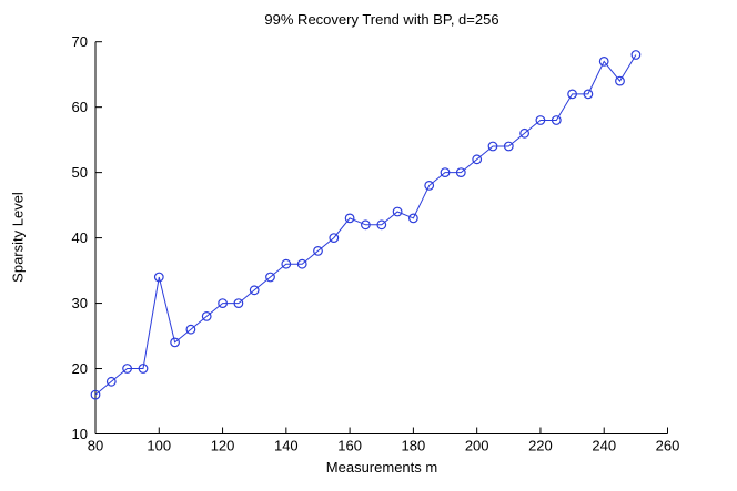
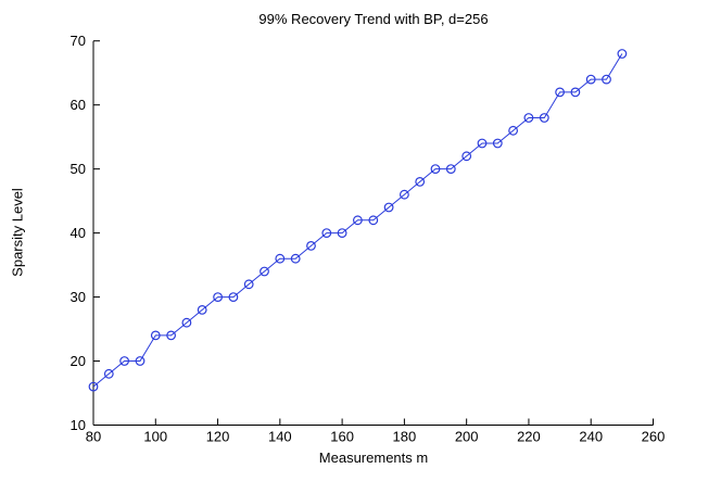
100: 34 -> 24
160: 43 -> 40
180: 43 -> 46
240: 67 -> 64
